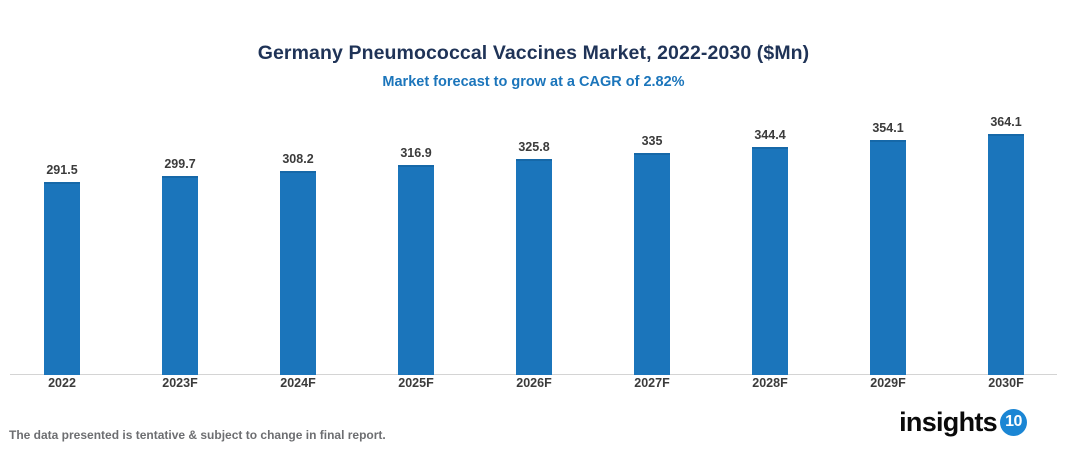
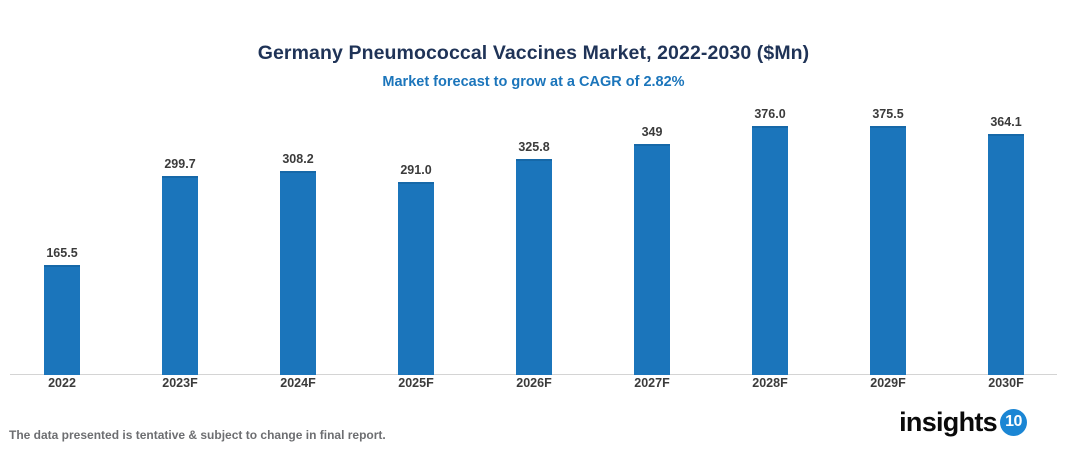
2022: 291.5 -> 165.5
2025F: 316.9 -> 291.0
2027F: 335 -> 349
2028F: 344.4 -> 376.0
2029F: 354.1 -> 375.5
